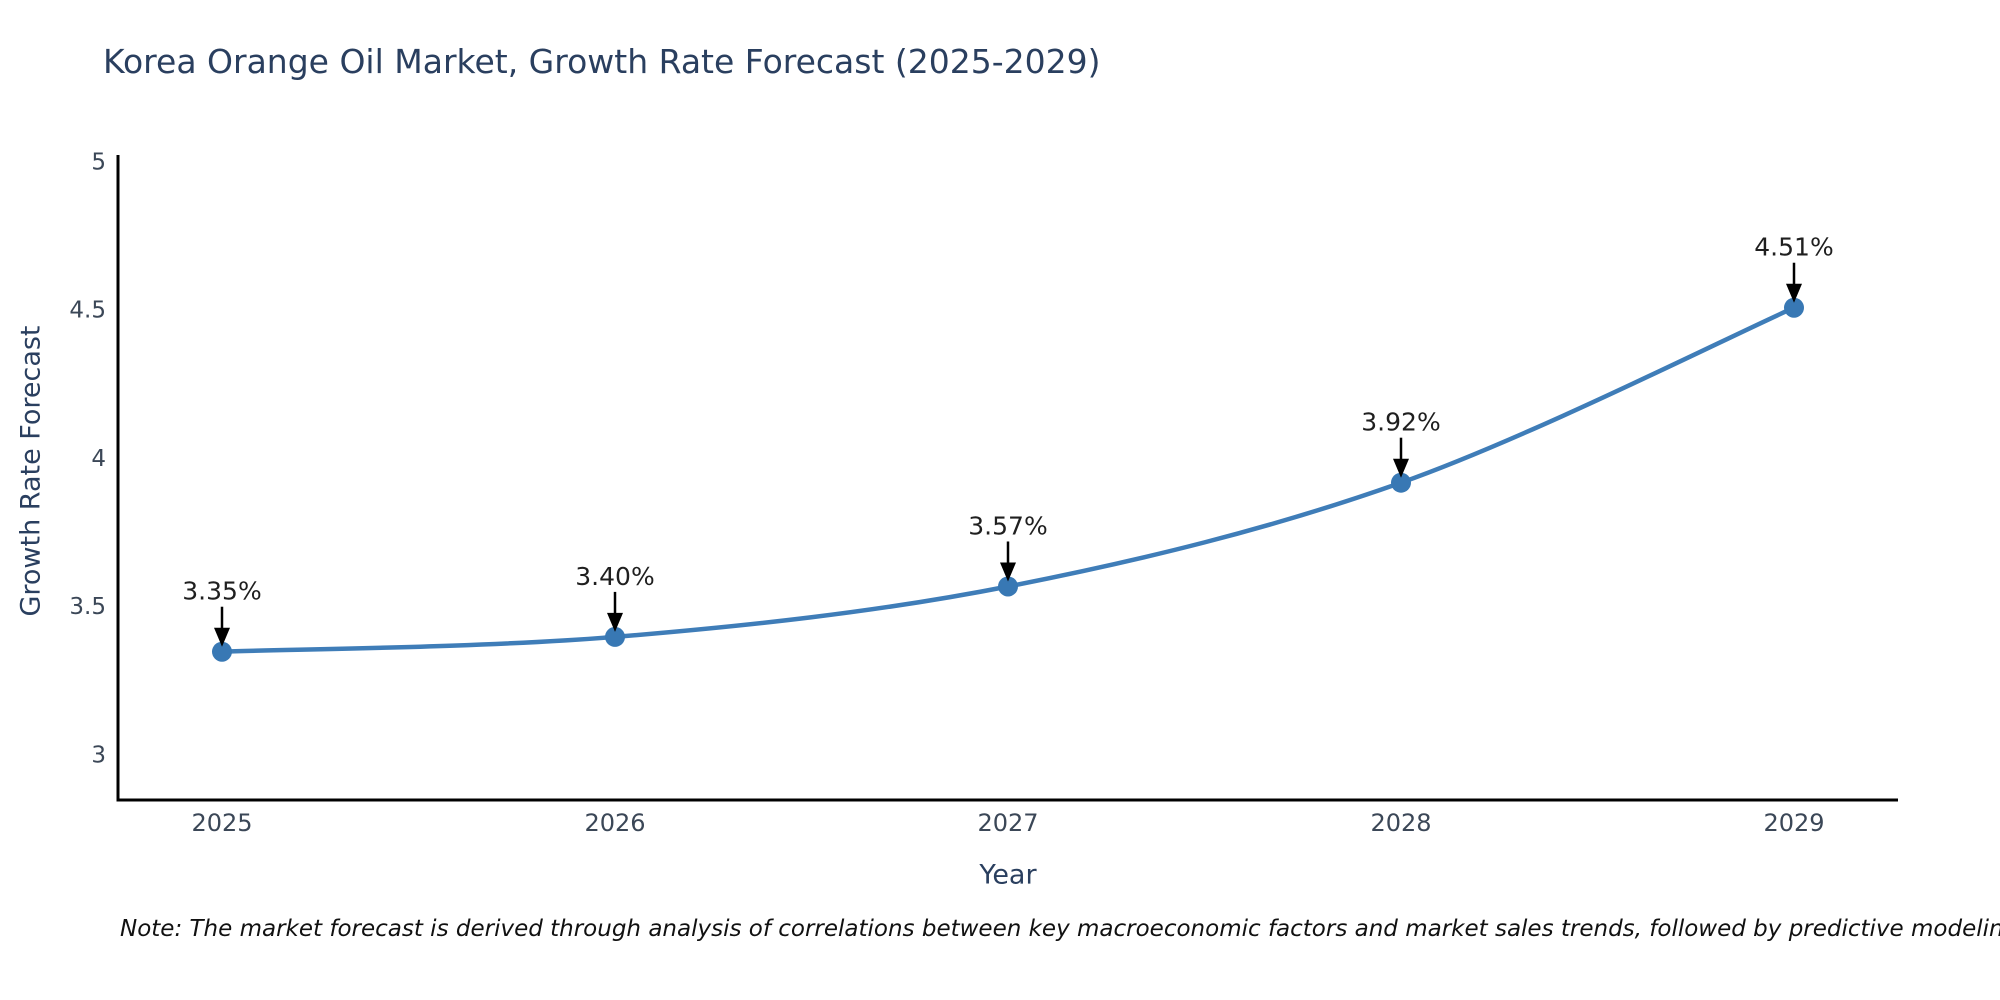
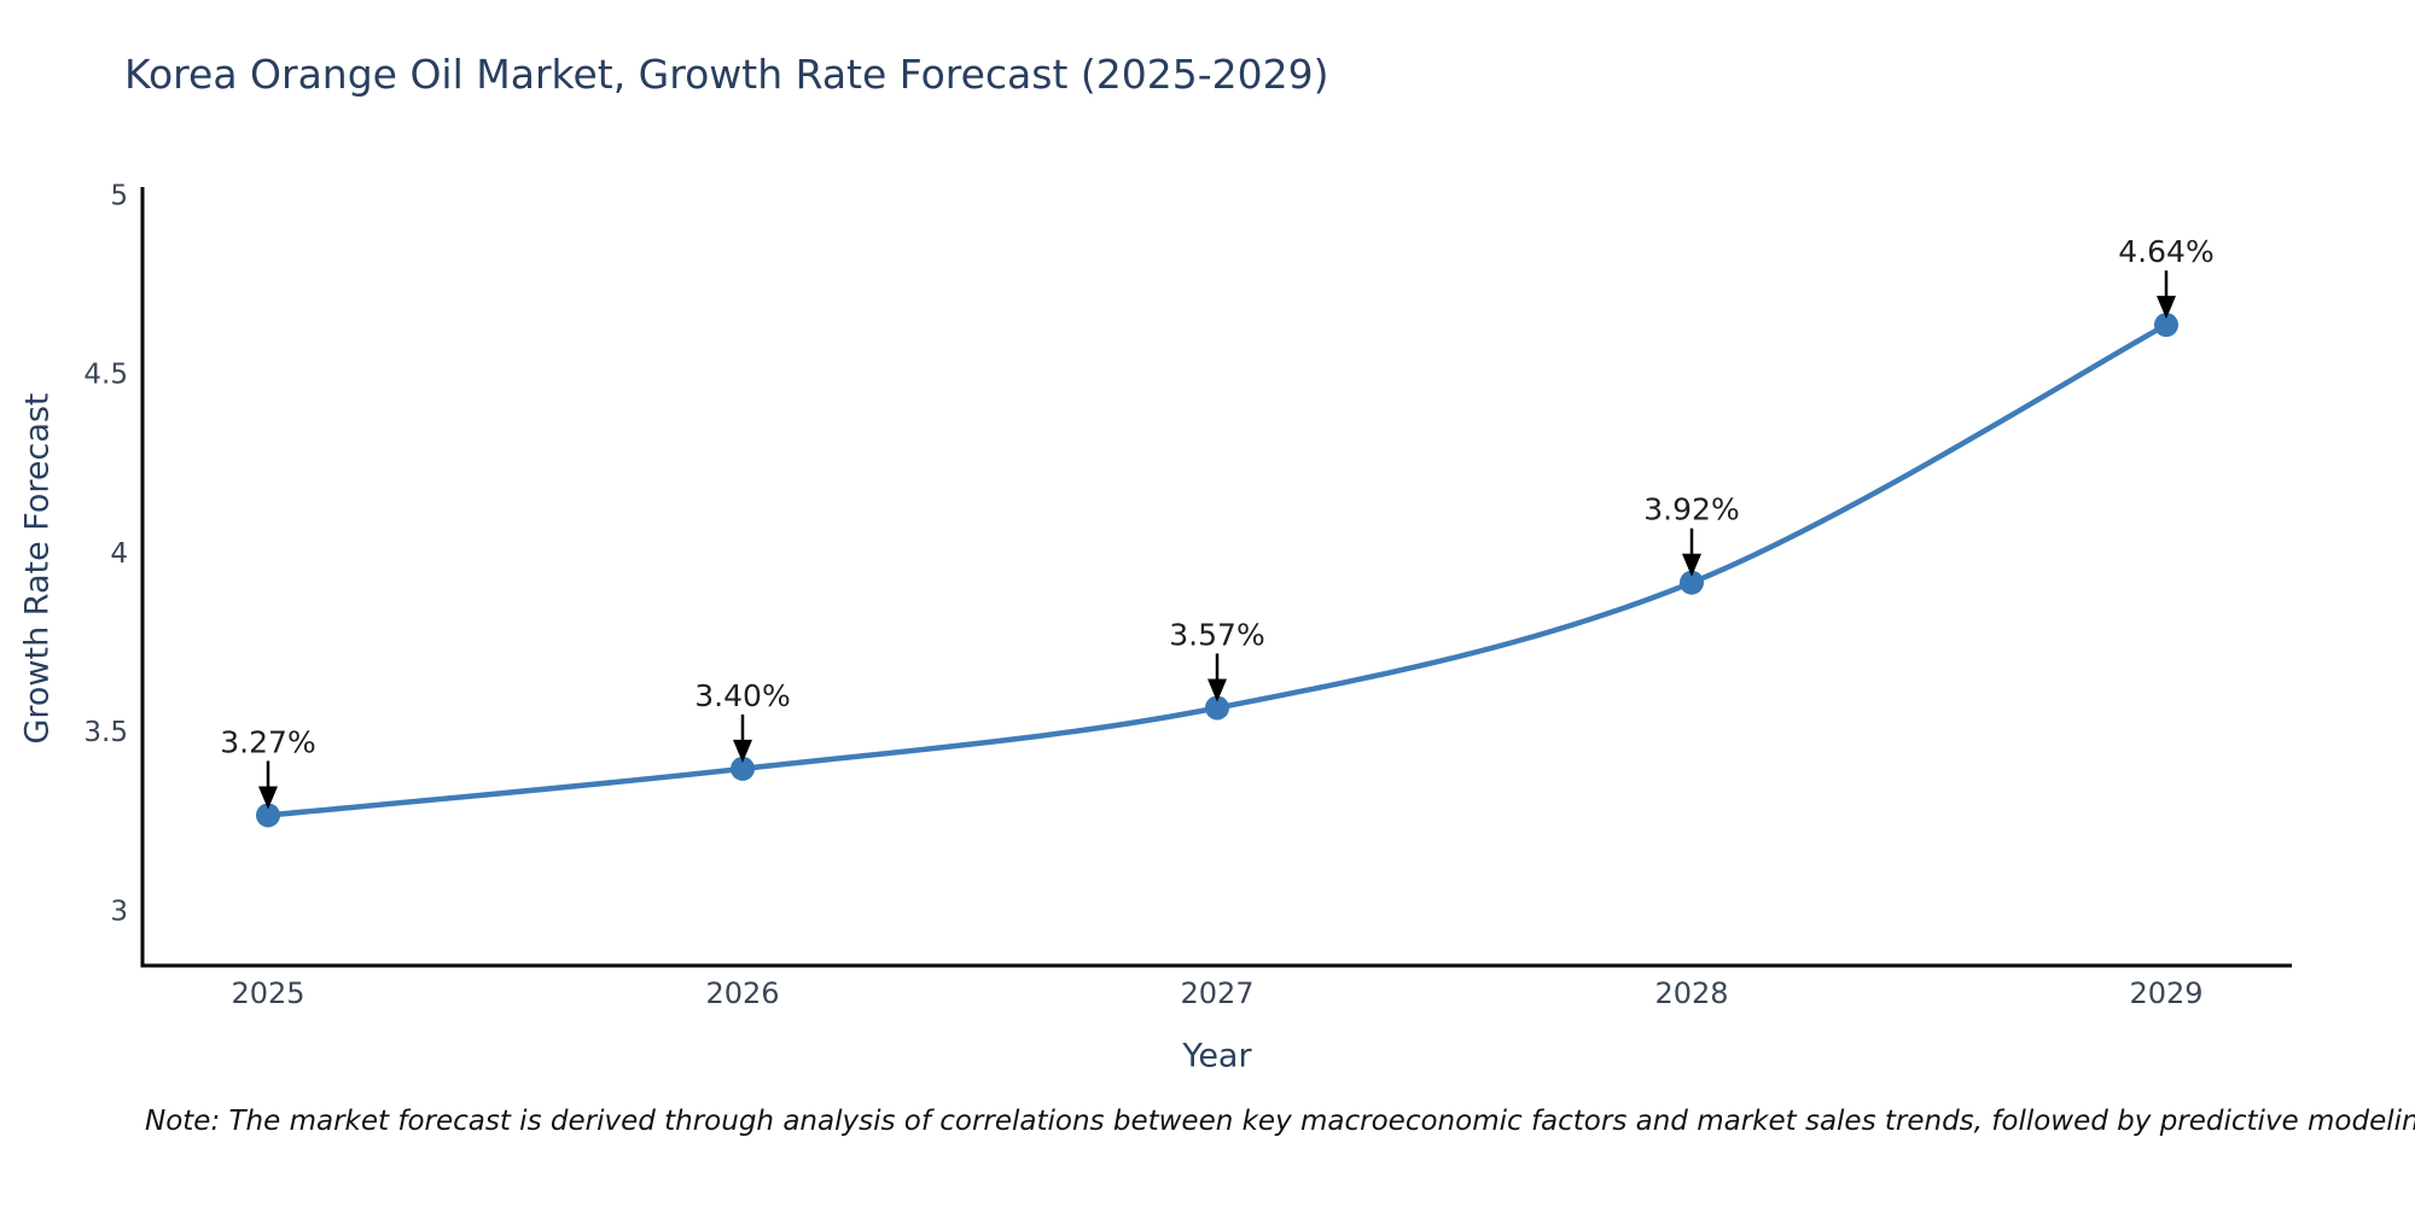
2025: 3.35% -> 3.27%
2029: 4.51% -> 4.64%
